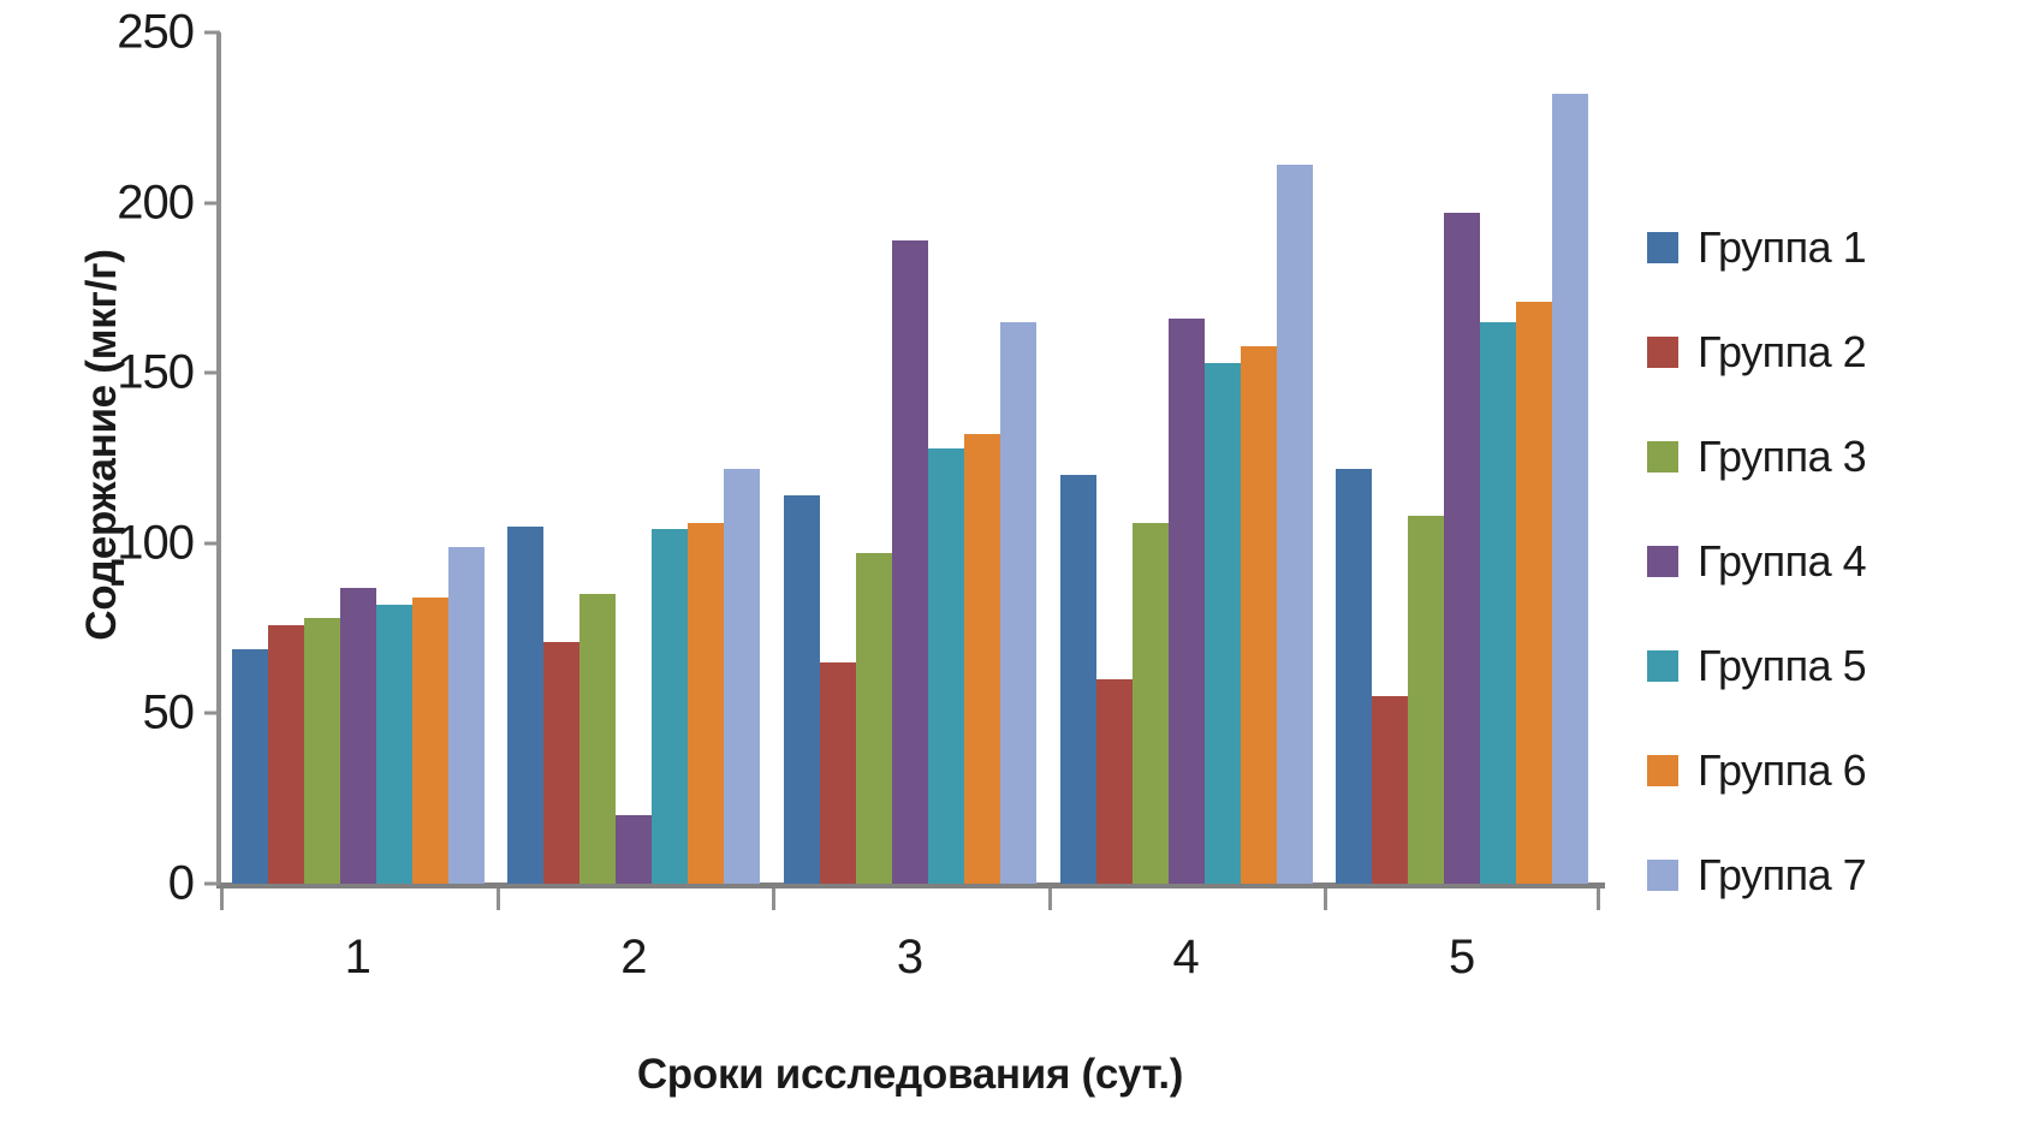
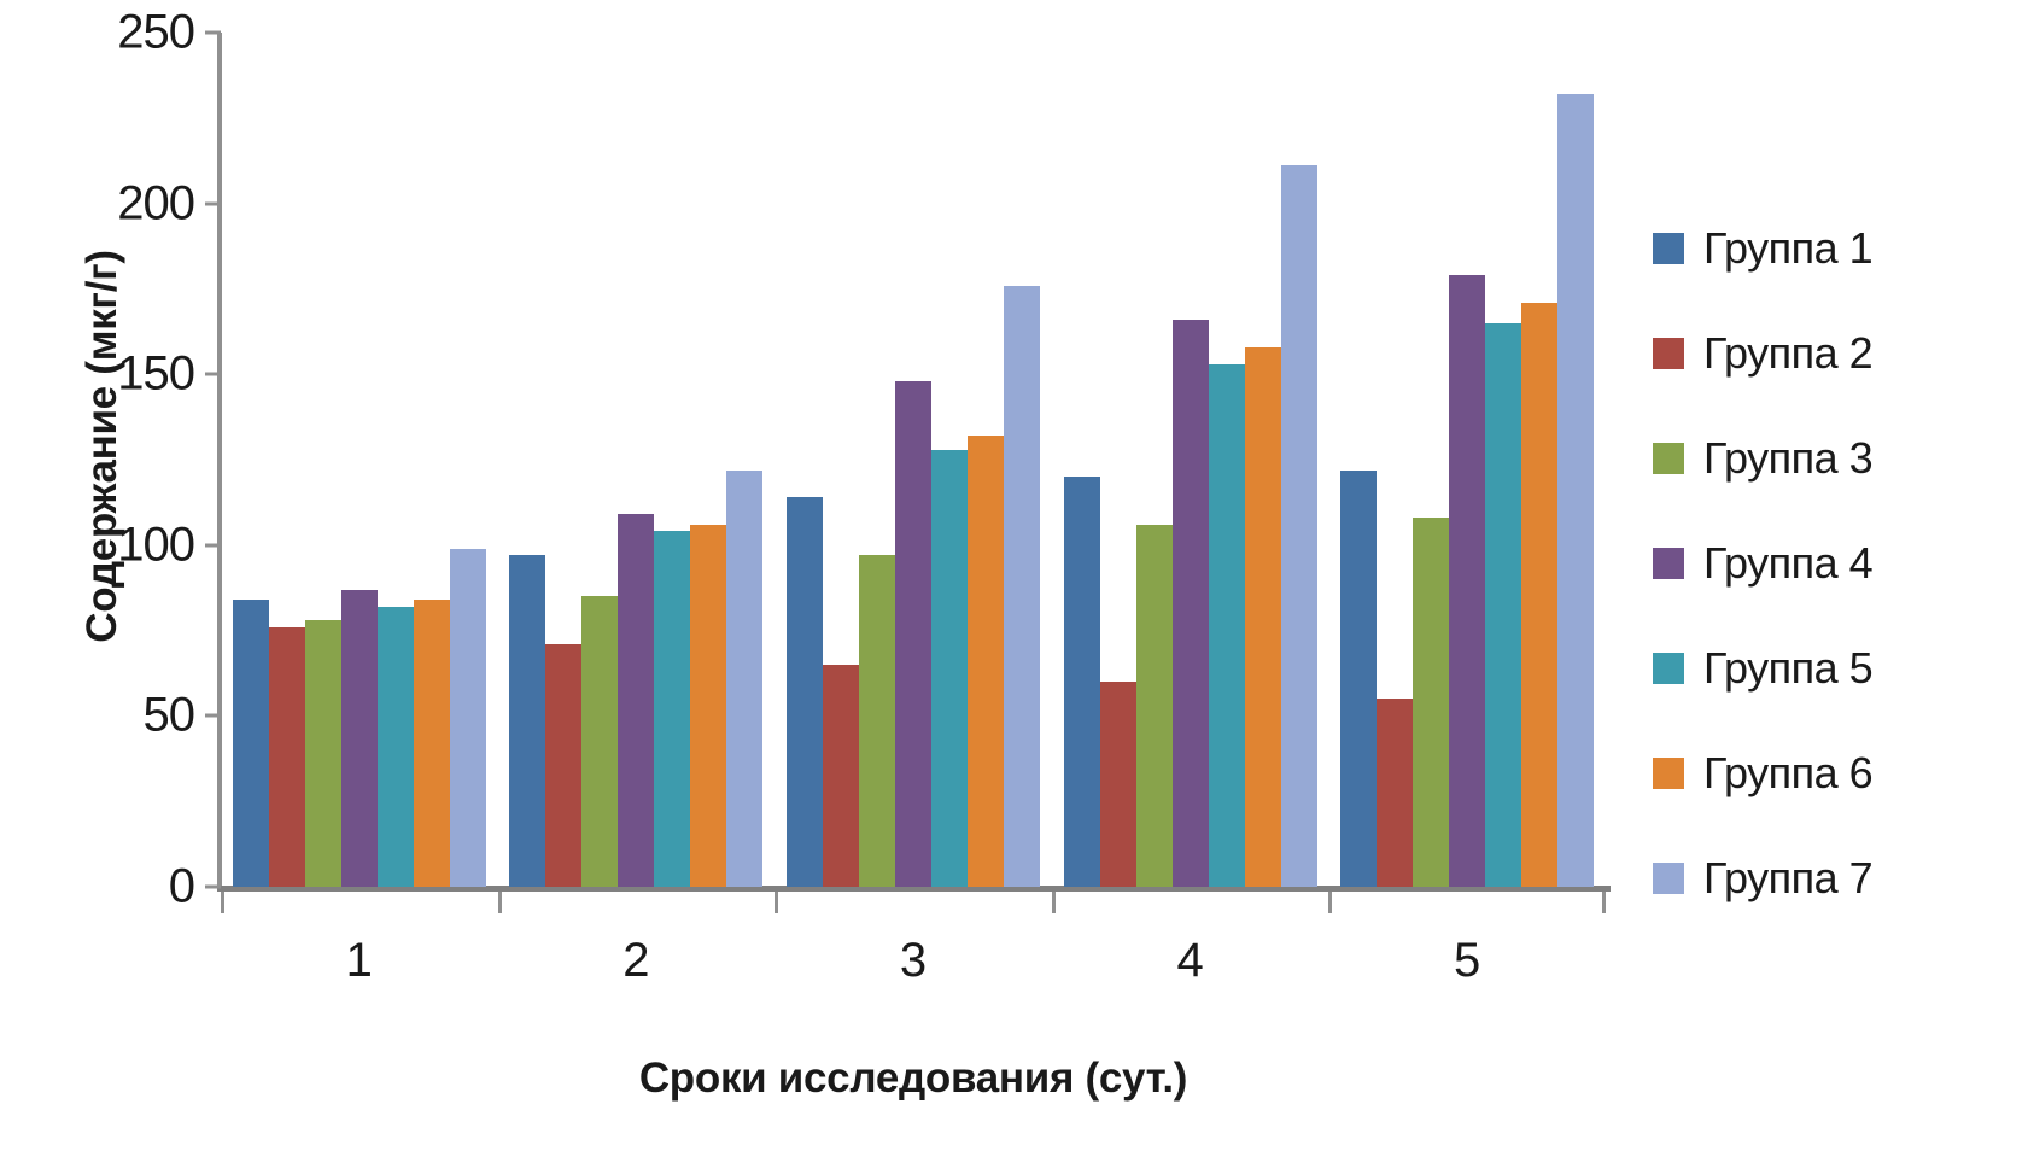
Группа 1/1: 69 -> 84
Группа 1/2: 105 -> 97
Группа 4/2: 20 -> 109
Группа 4/3: 189 -> 148
Группа 7/3: 165 -> 176
Группа 4/5: 197 -> 179
